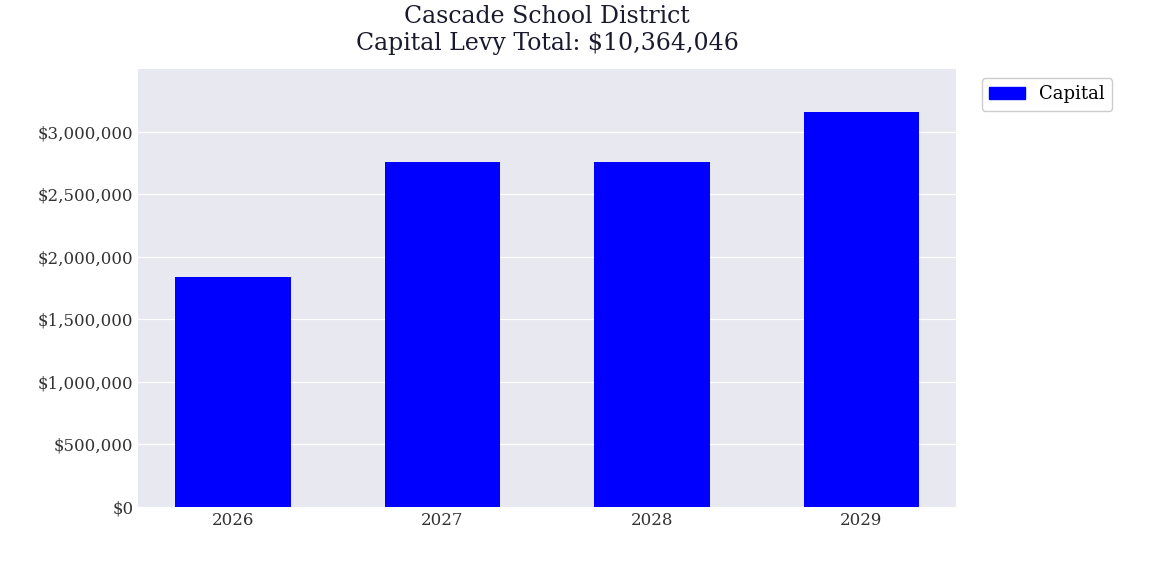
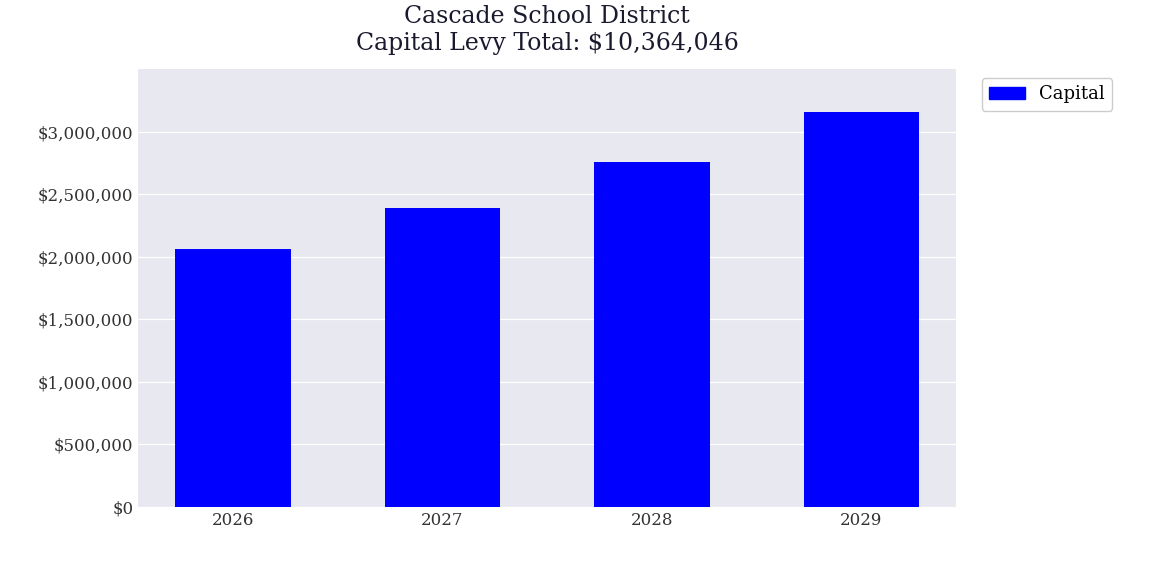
2026: $1,840,000 -> $2,060,000
2027: $2,760,000 -> $2,390,000
